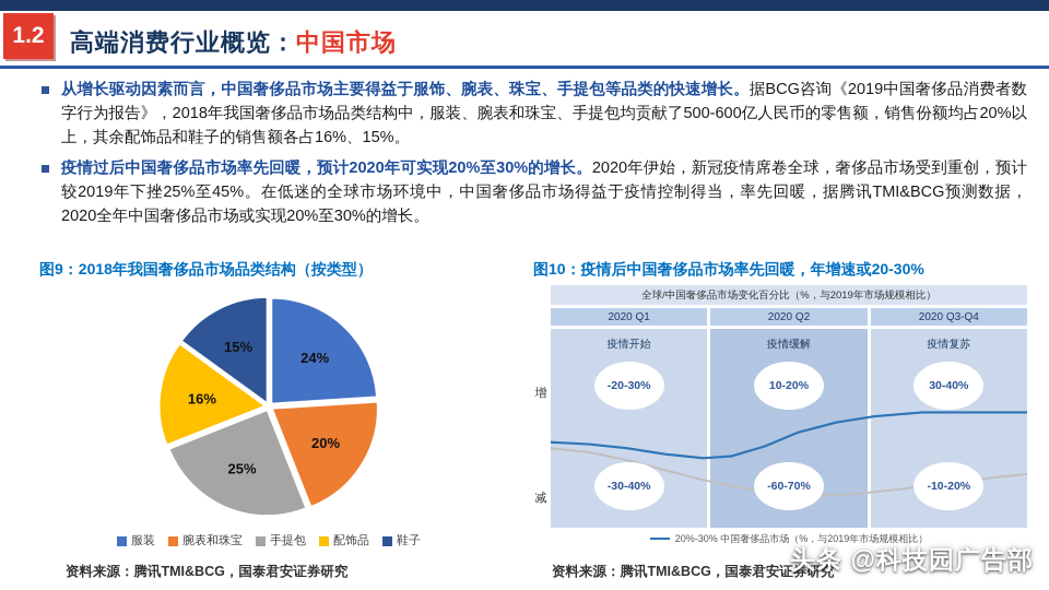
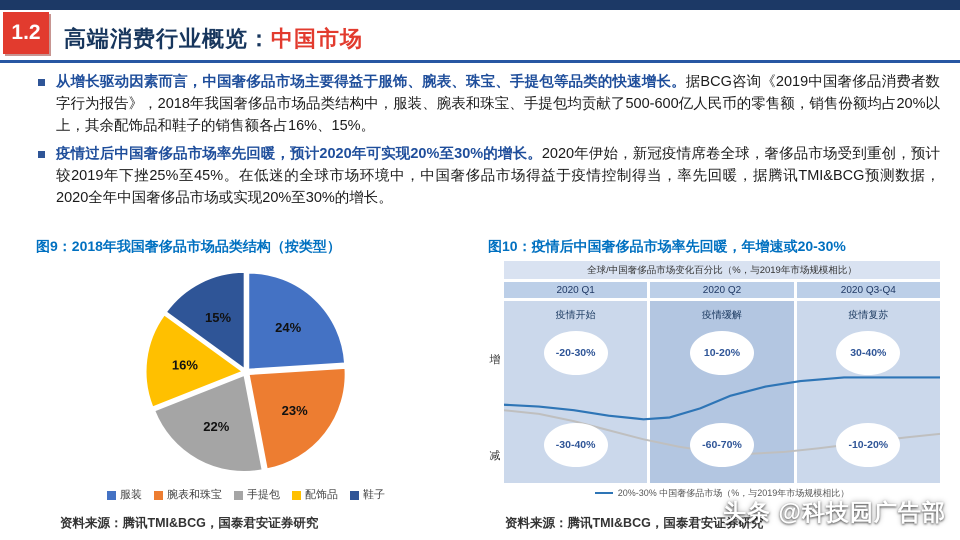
图9：2018年我国奢侈品市场品类结构（按类型）/腕表和珠宝: 20% -> 23%
图9：2018年我国奢侈品市场品类结构（按类型）/手提包: 25% -> 22%
